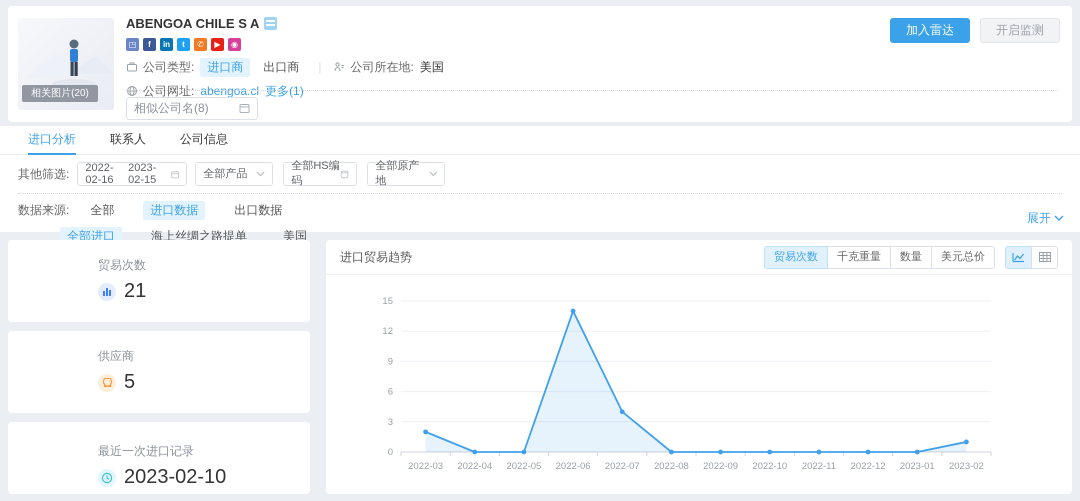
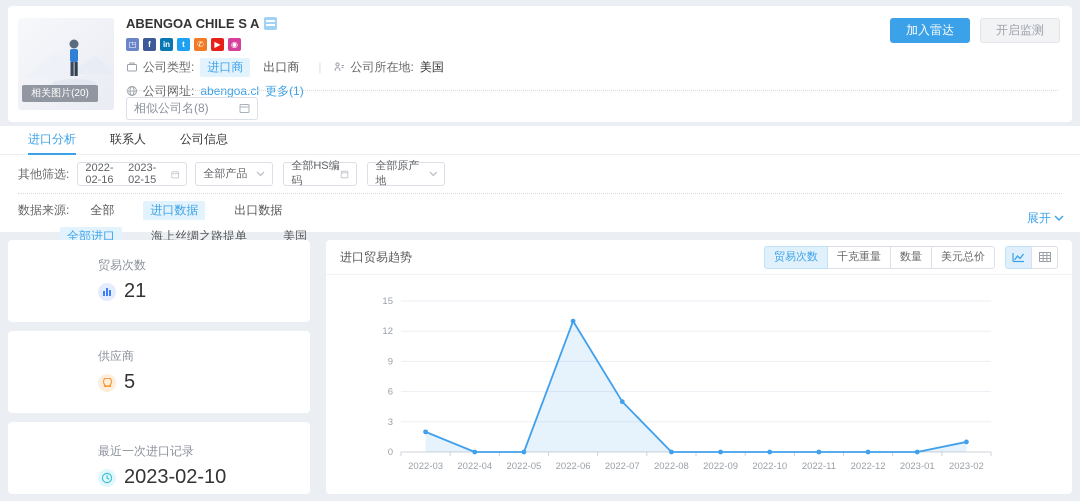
2022-06: 14 -> 13
2022-07: 4 -> 5
